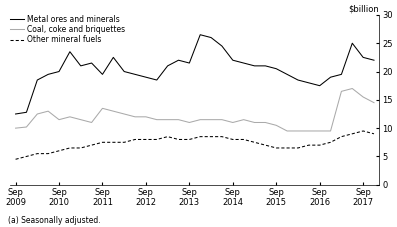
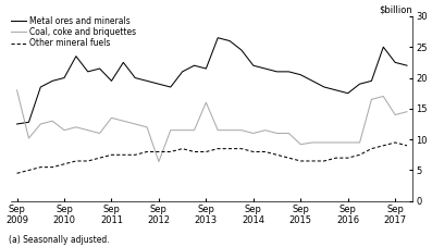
Coal, coke and briquettes/Sep 2009: 10.0 -> 18.0
Coal, coke and briquettes/Sep 2012: 12.0 -> 6.4
Coal, coke and briquettes/Sep 2013: 11.0 -> 16.0
Coal, coke and briquettes/Sep 2015: 10.5 -> 9.2
Coal, coke and briquettes/Sep 2017: 15.5 -> 14.0
